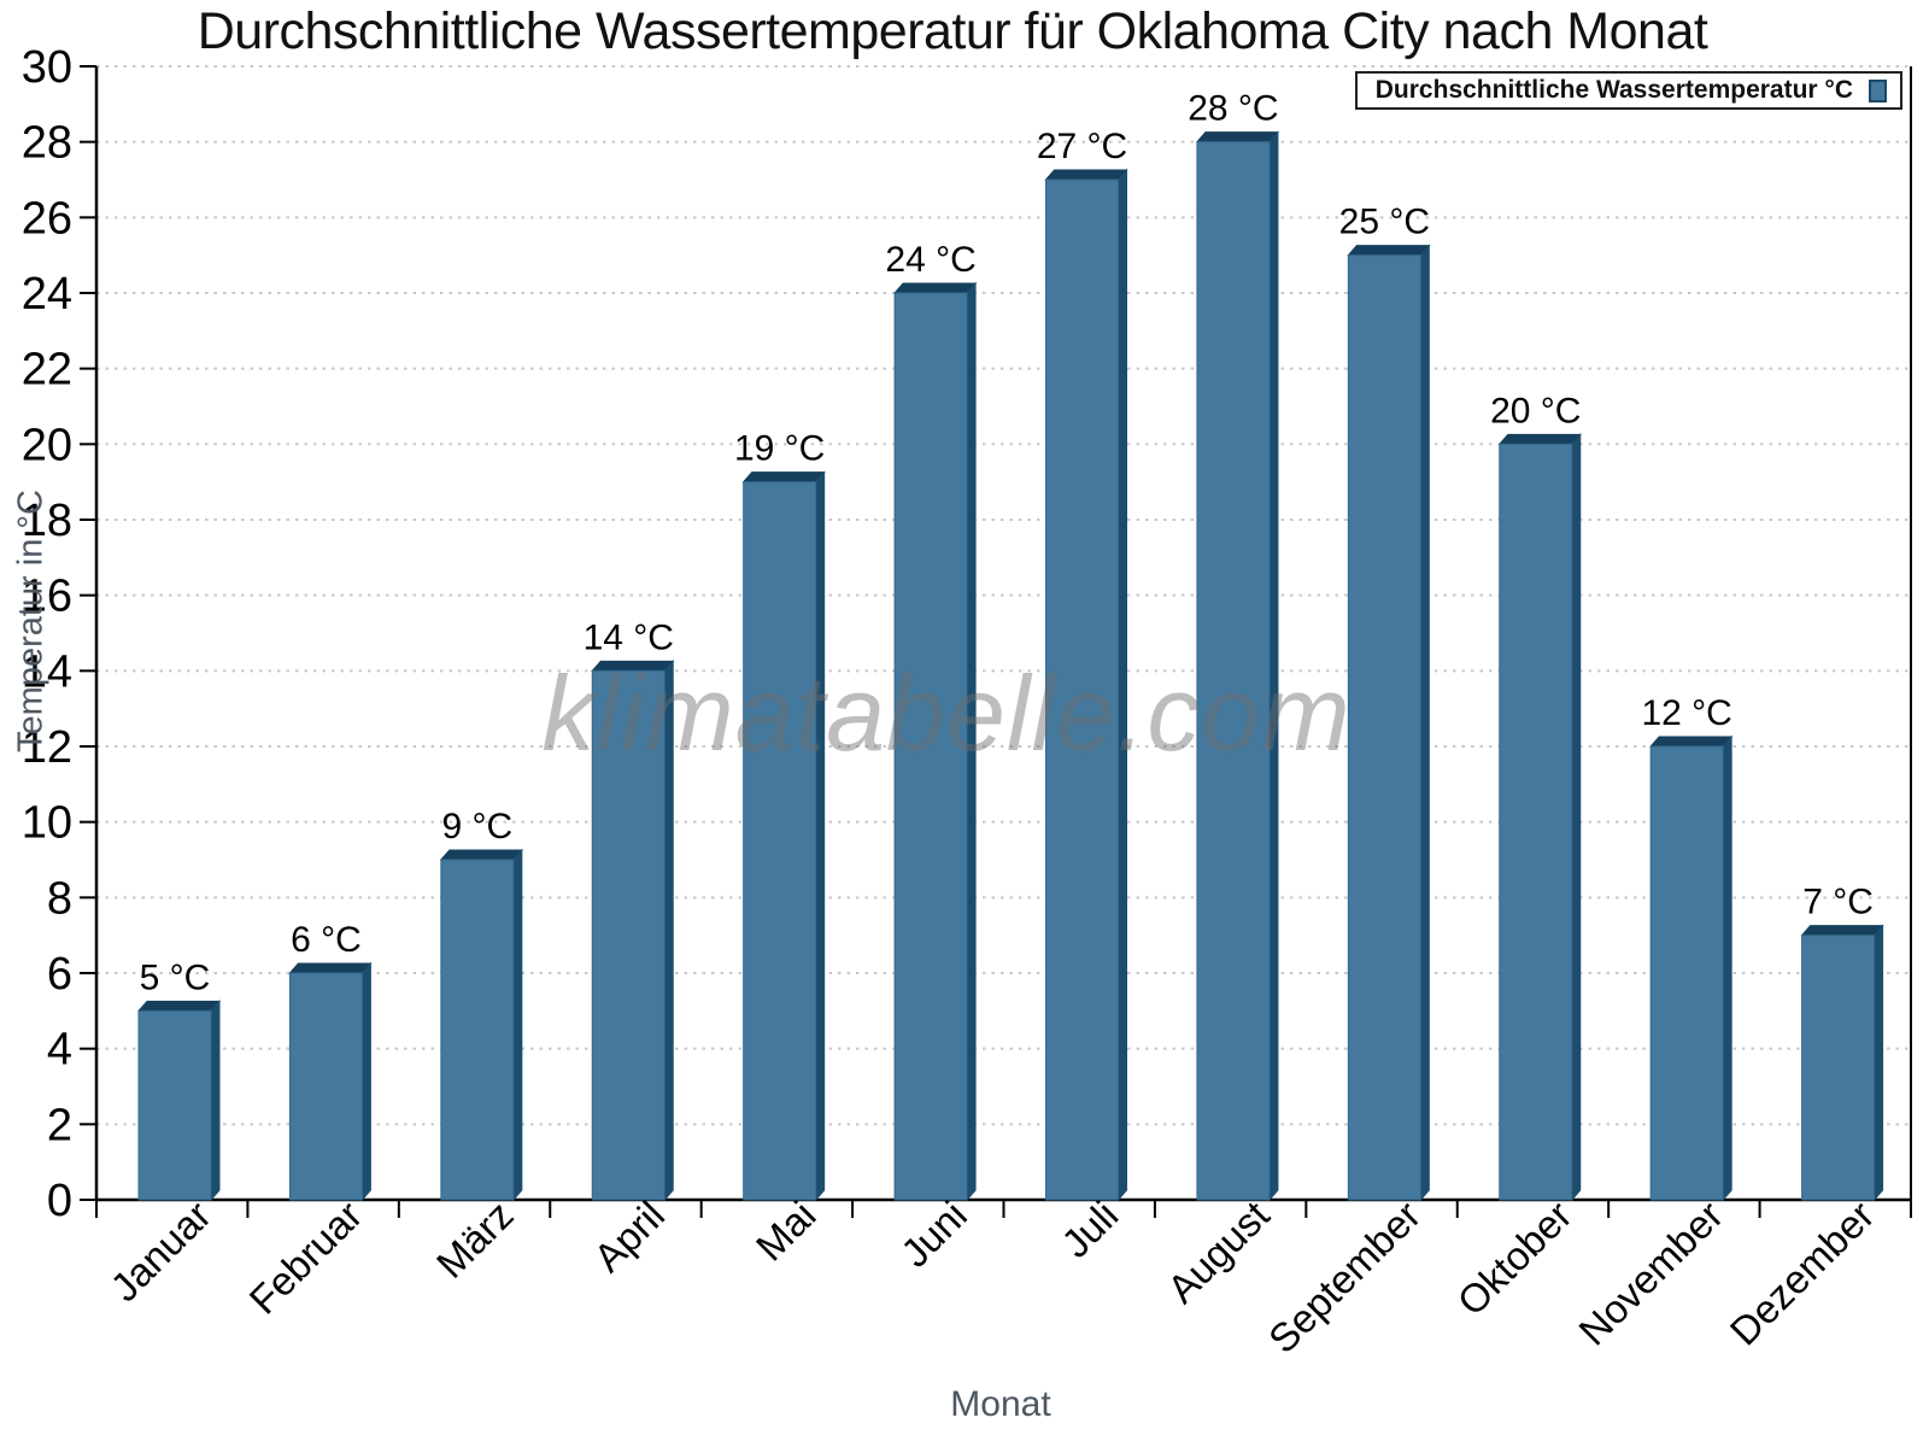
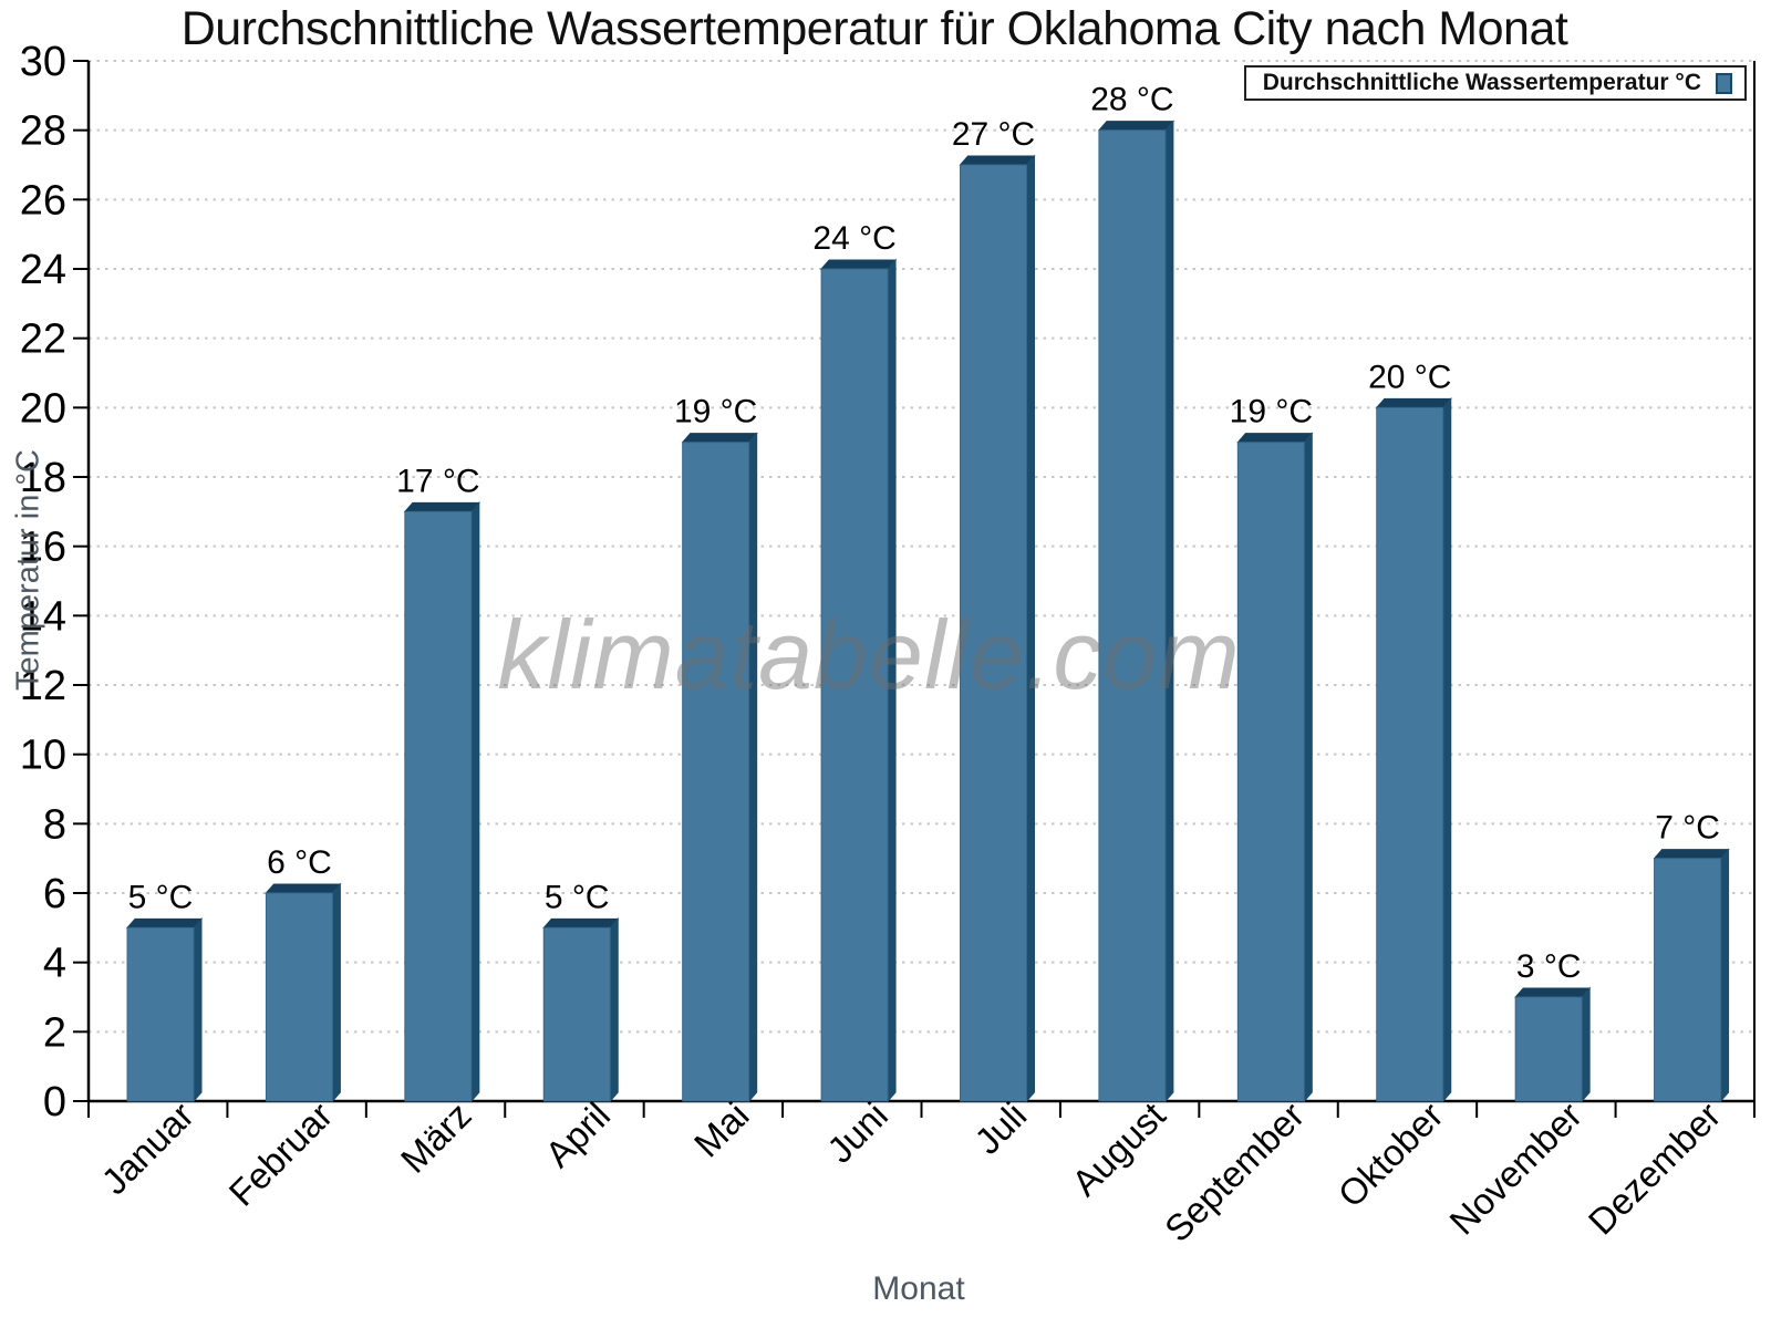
März: 9 -> 17
April: 14 -> 5
September: 25 -> 19
November: 12 -> 3
